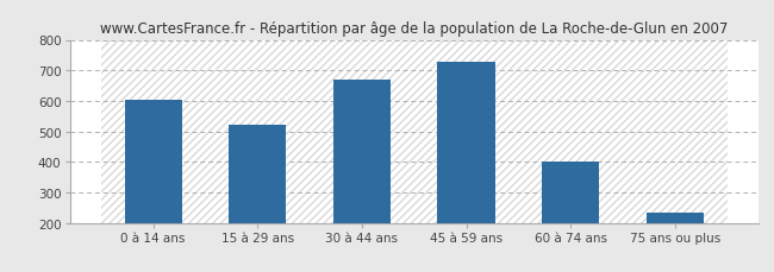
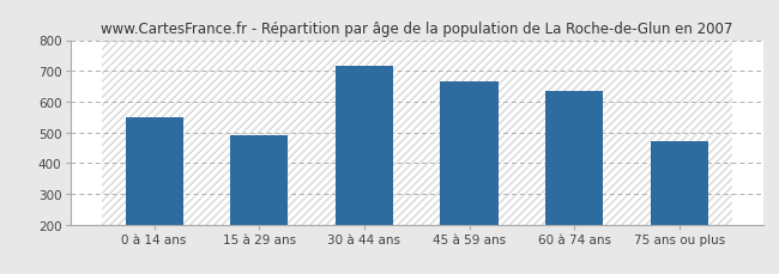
0 à 14 ans: 604 -> 550
15 à 29 ans: 520 -> 490
30 à 44 ans: 668 -> 715
45 à 59 ans: 728 -> 665
60 à 74 ans: 399 -> 635
75 ans ou plus: 232 -> 470
